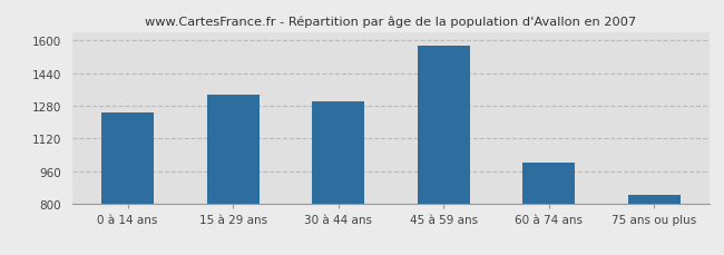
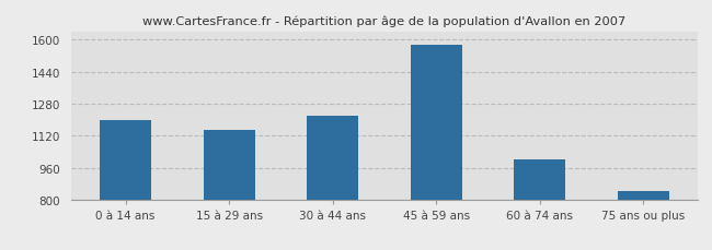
0 à 14 ans: 1240 -> 1200
15 à 29 ans: 1340 -> 1150
30 à 44 ans: 1300 -> 1220
